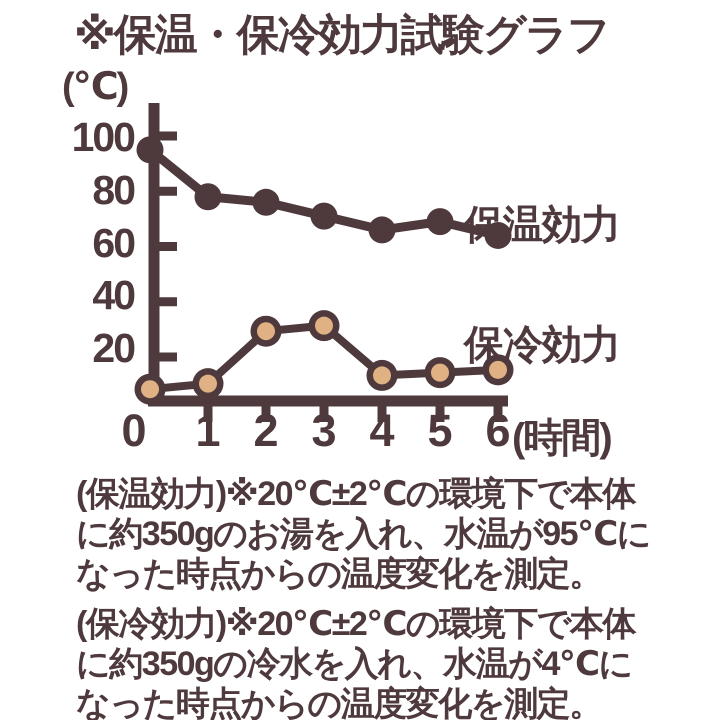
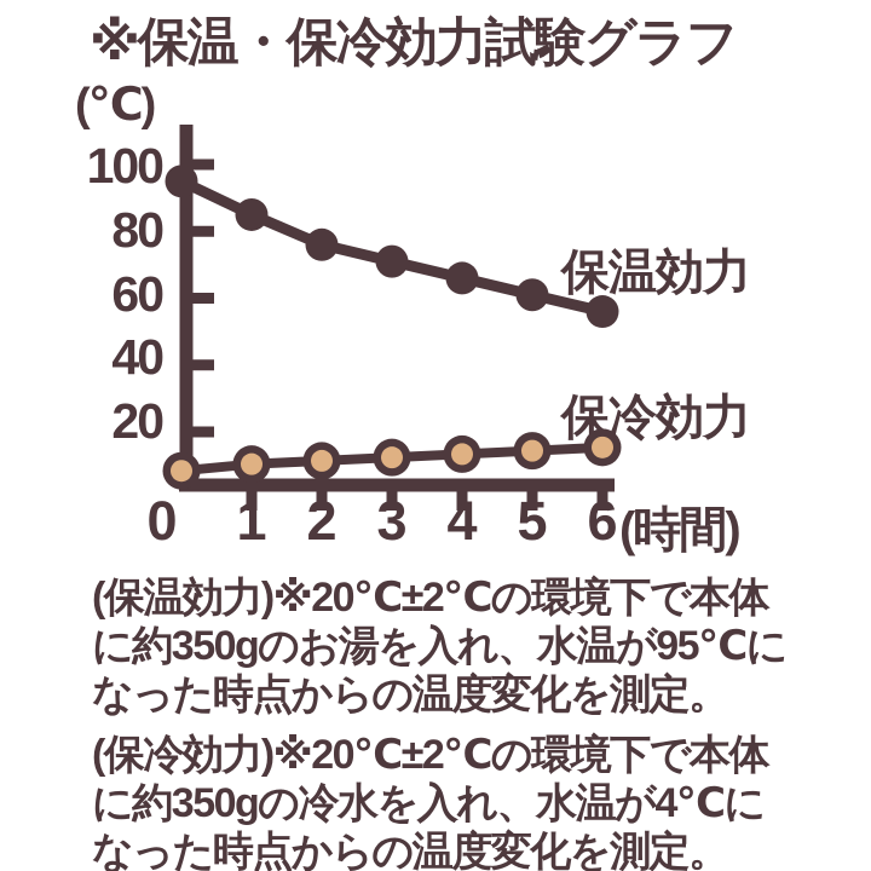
保温効力/1: 78 -> 85
保冷効力/2: 25 -> 7
保冷効力/3: 27 -> 8
保温効力/5: 69 -> 61
保温効力/6: 64 -> 56
